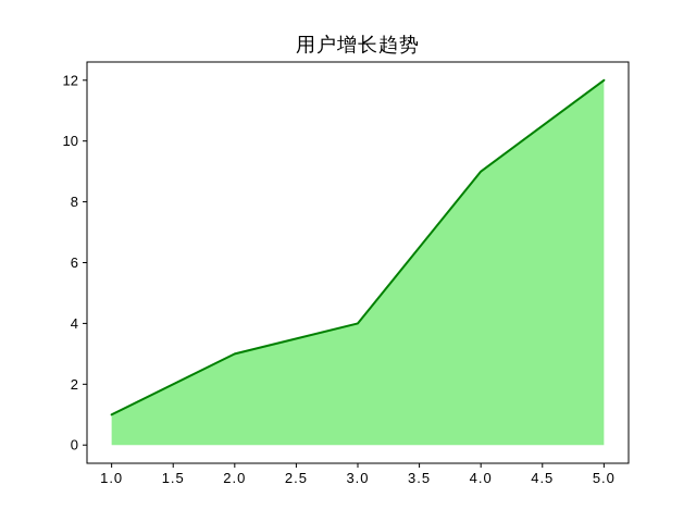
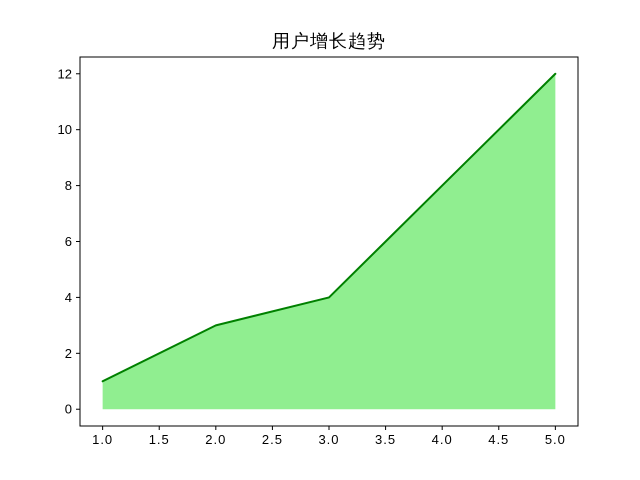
4: 9 -> 8
